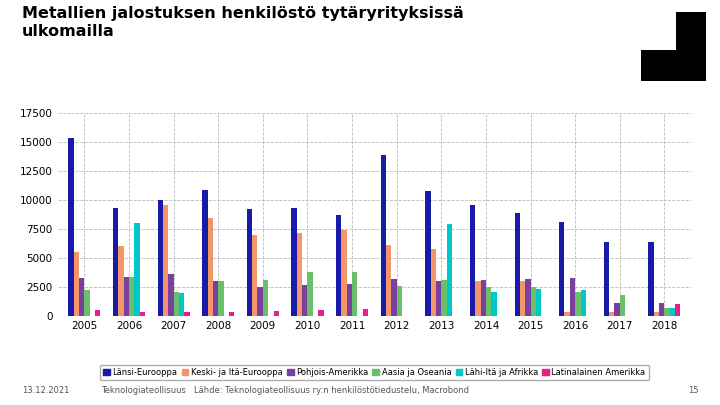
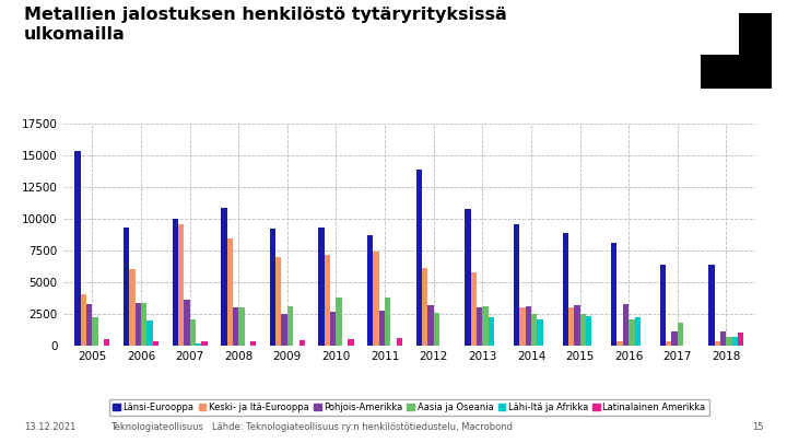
Keski- ja Itä-Eurooppa/2005: 5500 -> 4000
Lähi-Itä ja Afrikka/2006: 8000 -> 2000
Lähi-Itä ja Afrikka/2007: 2000 -> 200
Lähi-Itä ja Afrikka/2013: 7900 -> 2200
